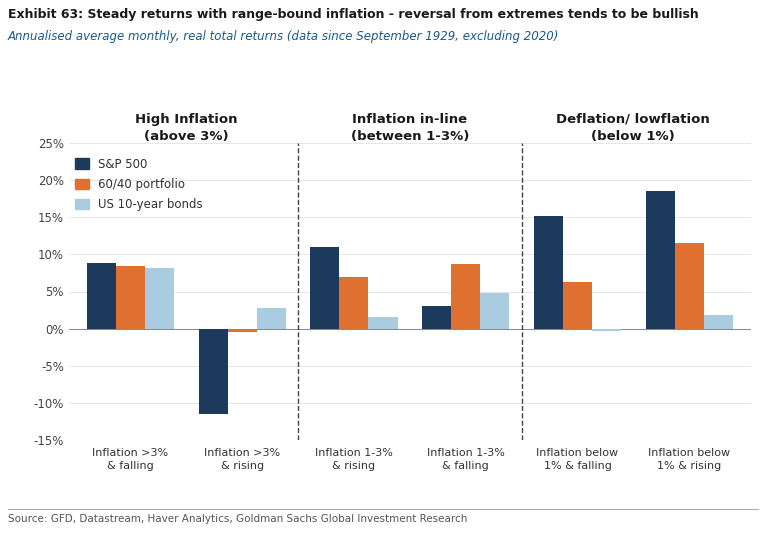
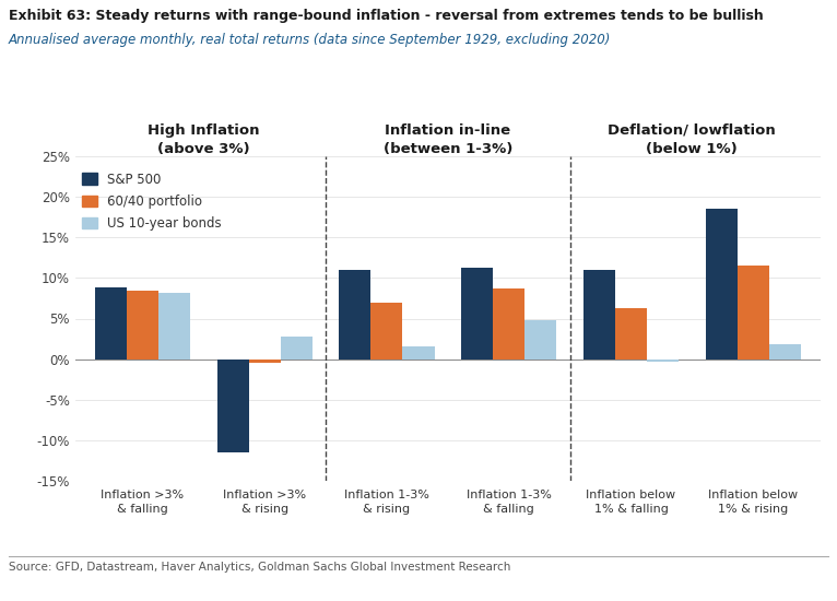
S&P 500/Inflation 1-3% & falling: 3.0% -> 11.3%
S&P 500/Inflation below 1% & falling: 15.2% -> 11.0%
